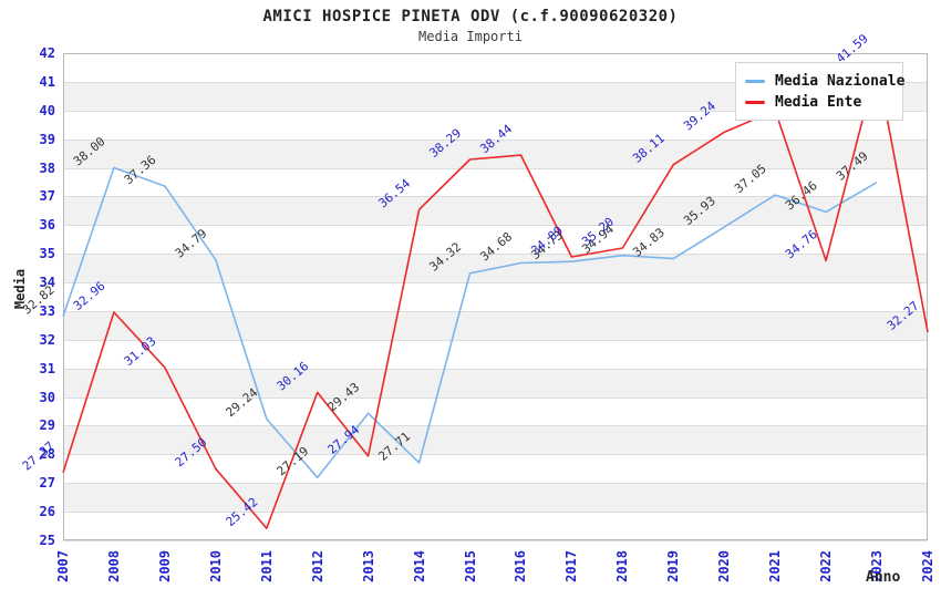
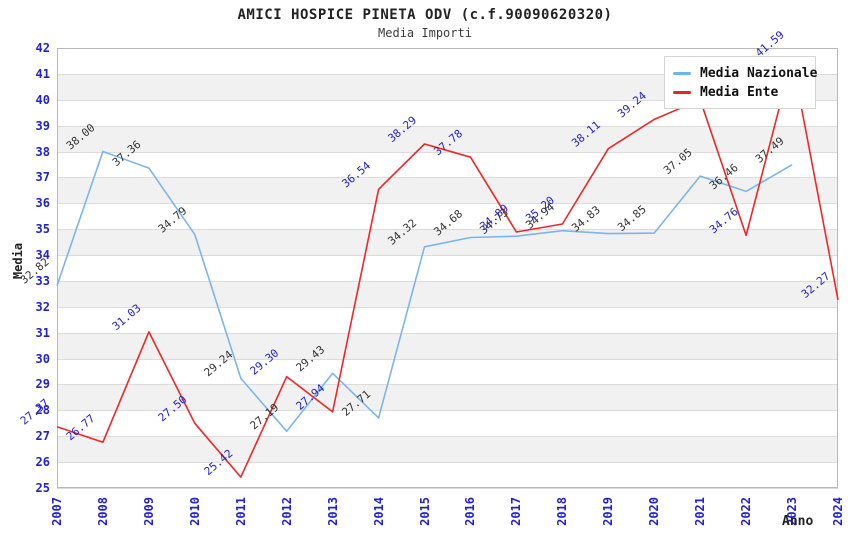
Media Ente/2008: 32.96 -> 26.77
Media Ente/2012: 30.16 -> 29.30
Media Ente/2016: 38.44 -> 37.78
Media Nazionale/2020: 35.93 -> 34.85
